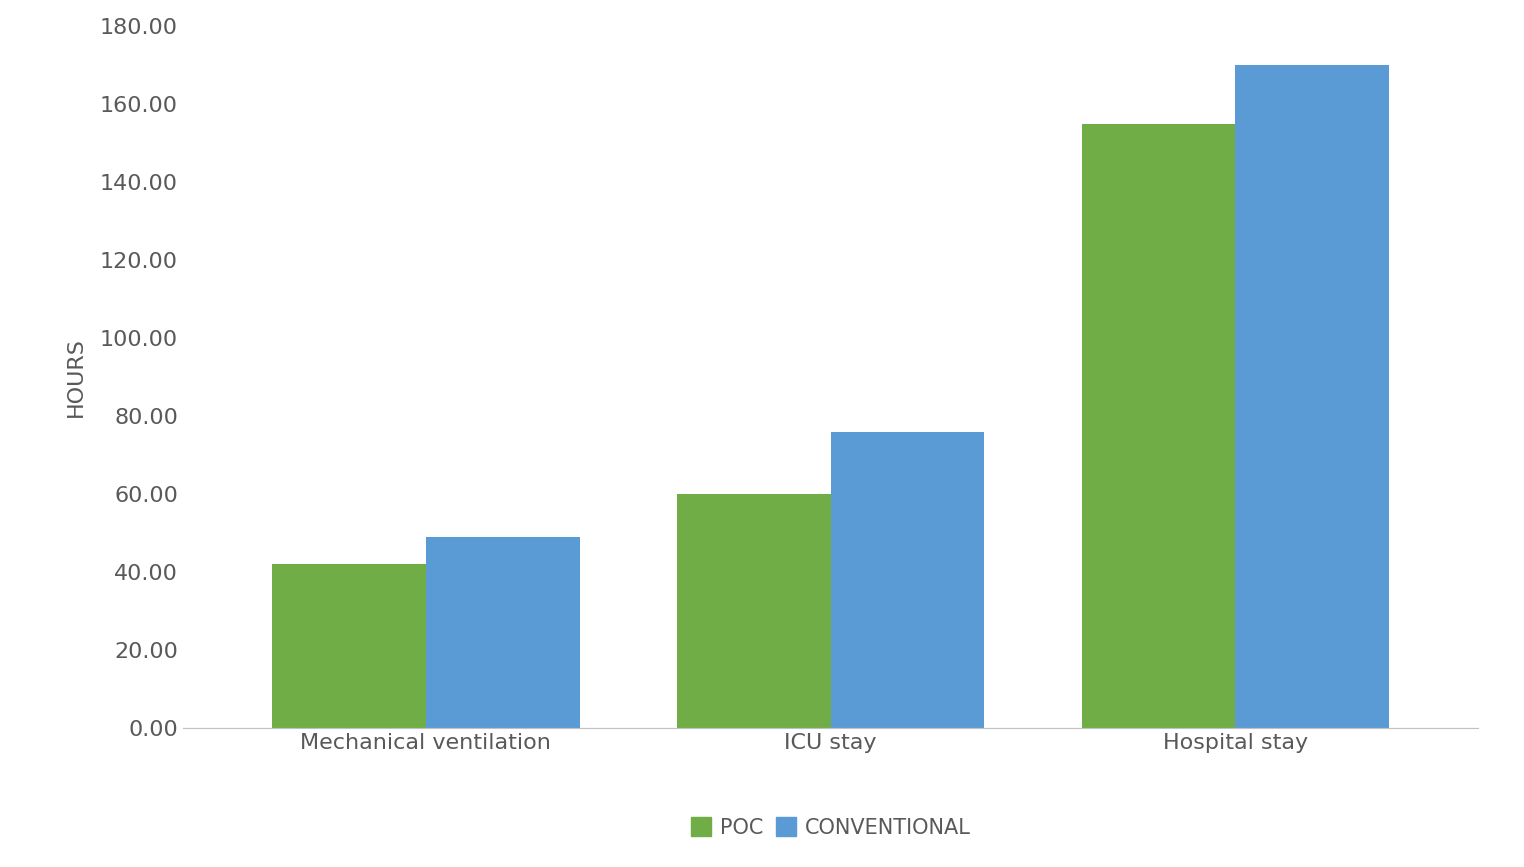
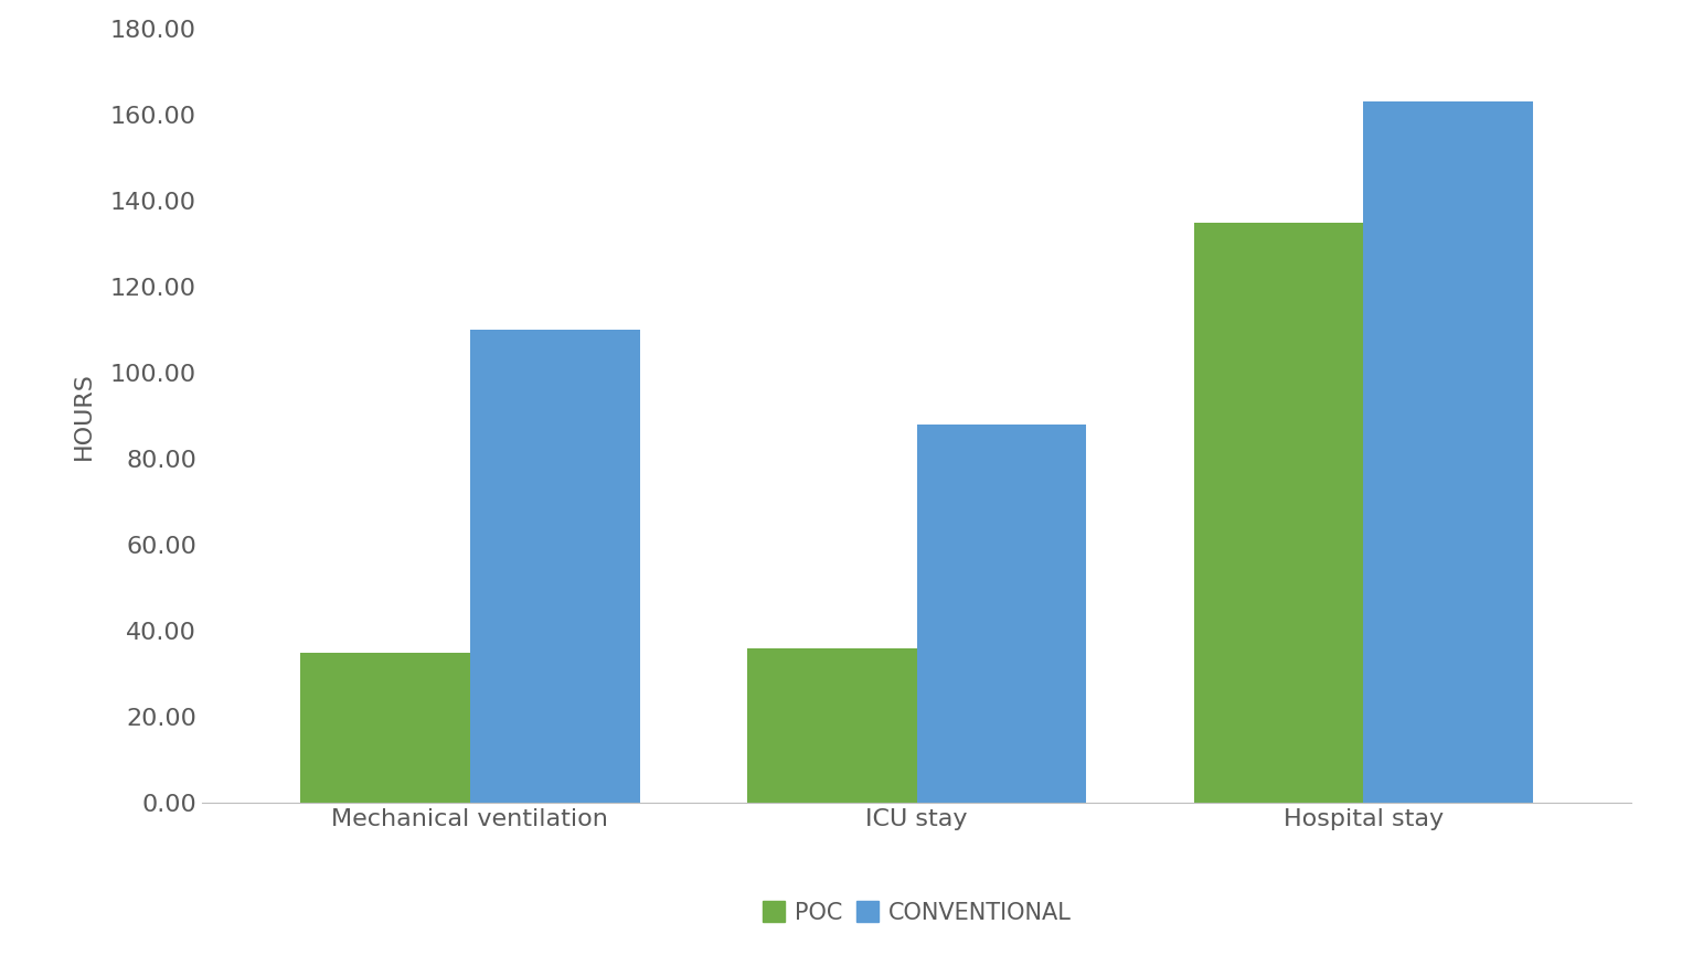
POC/Mechanical ventilation: 42 -> 35
CONVENTIONAL/Mechanical ventilation: 49 -> 110
POC/ICU stay: 60 -> 36
CONVENTIONAL/ICU stay: 76 -> 88
POC/Hospital stay: 155 -> 135
CONVENTIONAL/Hospital stay: 170 -> 163
